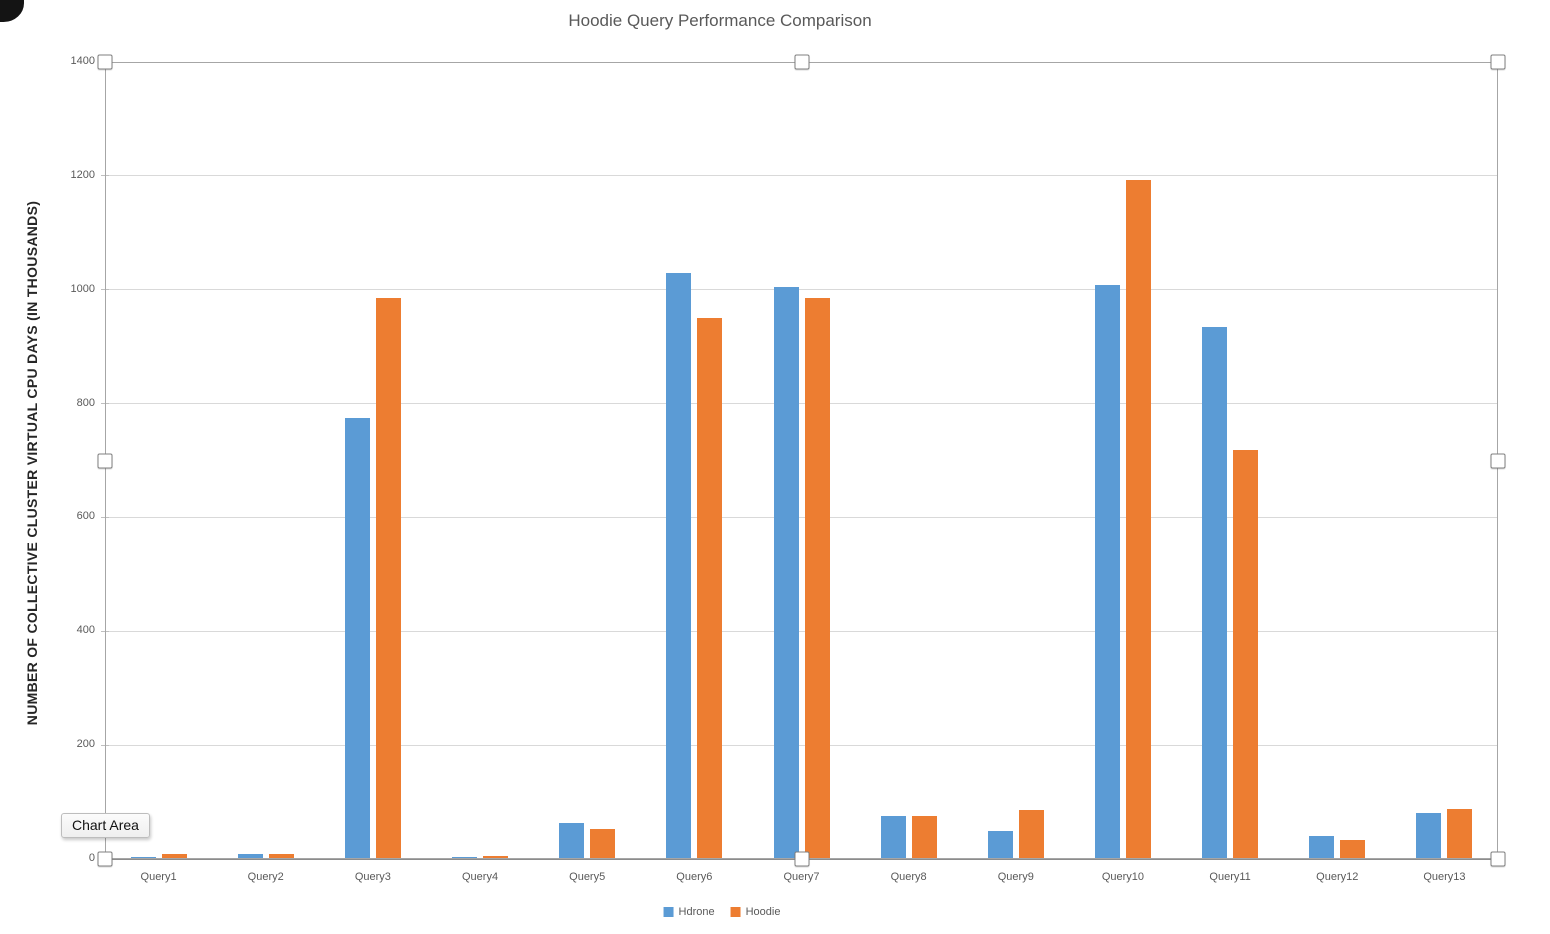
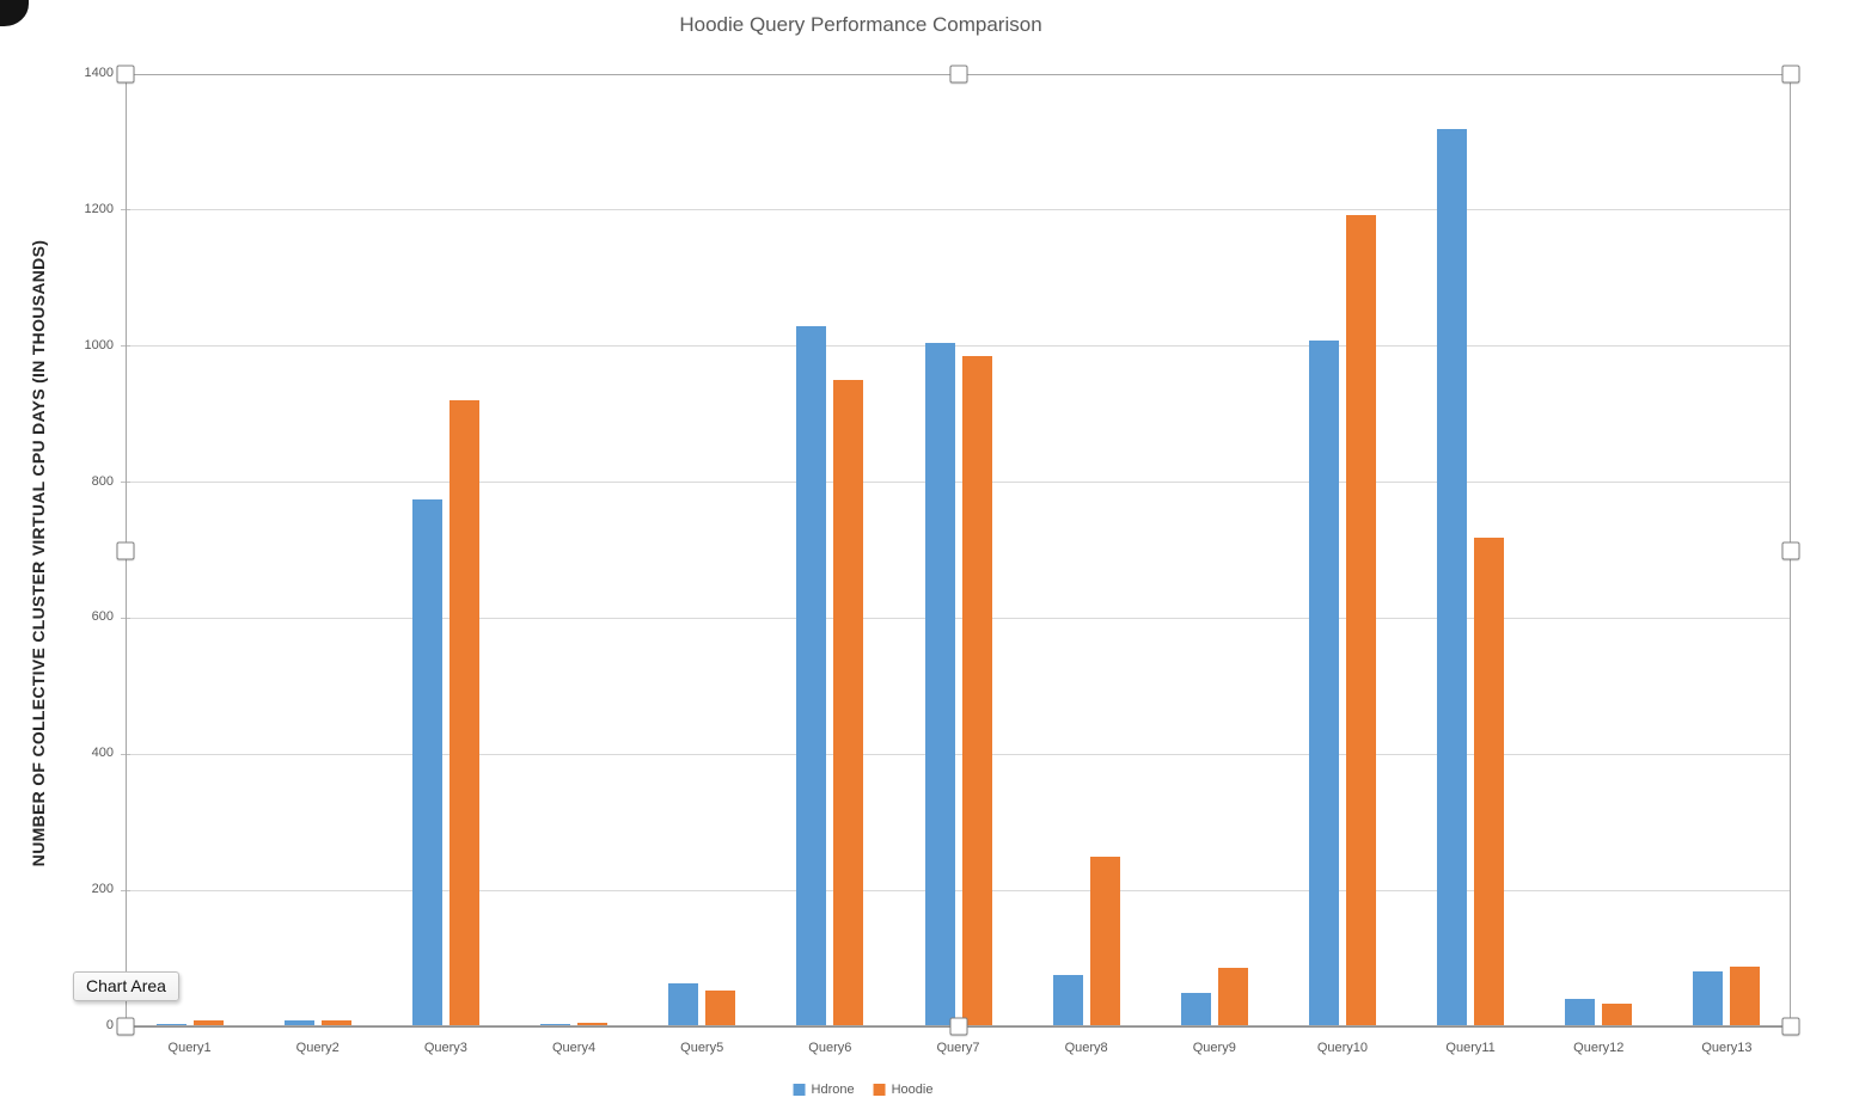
Hoodie/Query3: 980 -> 920
Hoodie/Query8: 80 -> 250
Hdrone/Query11: 940 -> 1320
